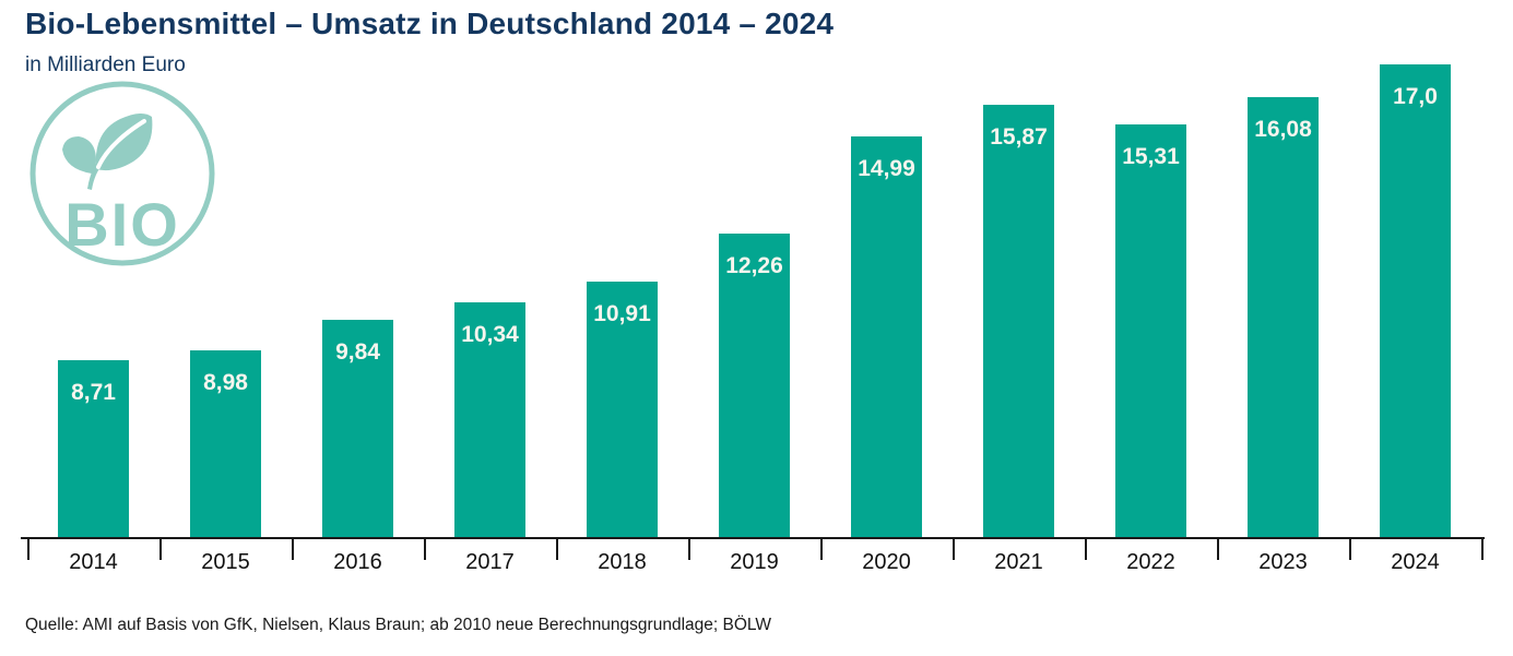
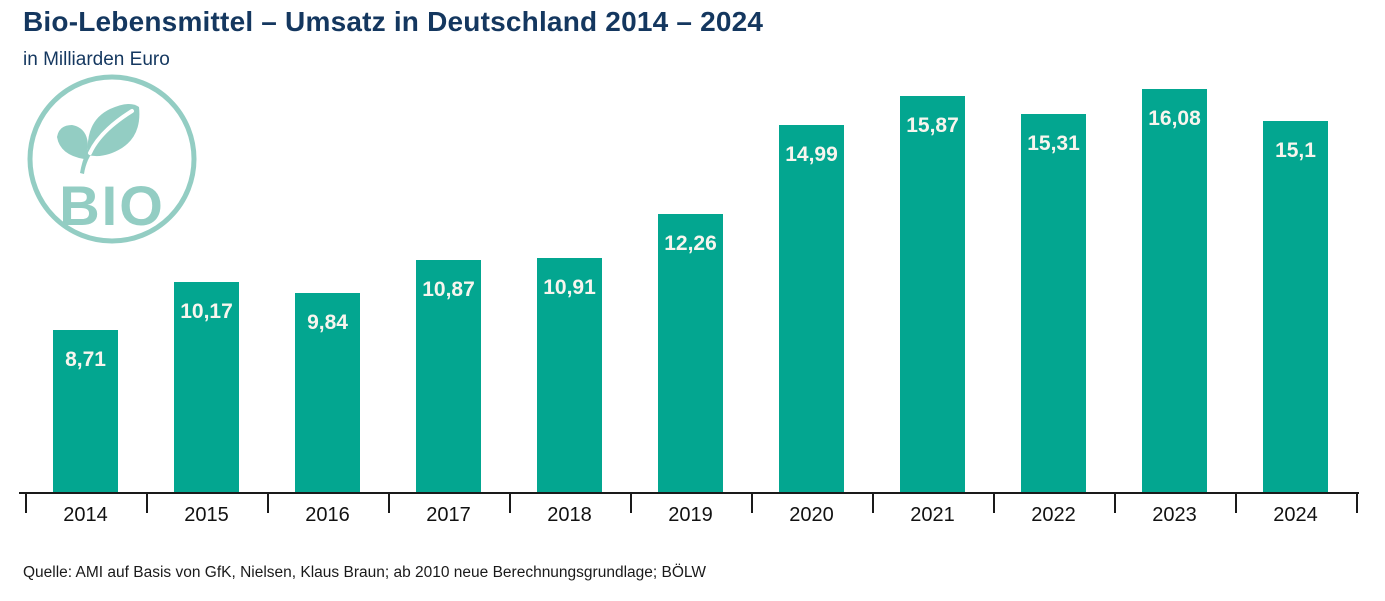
2015: 8,98 -> 10,17
2017: 10,34 -> 10,87
2024: 17,0 -> 15,1
